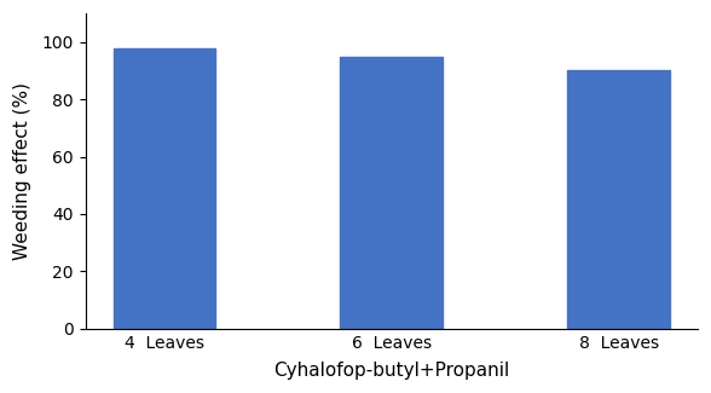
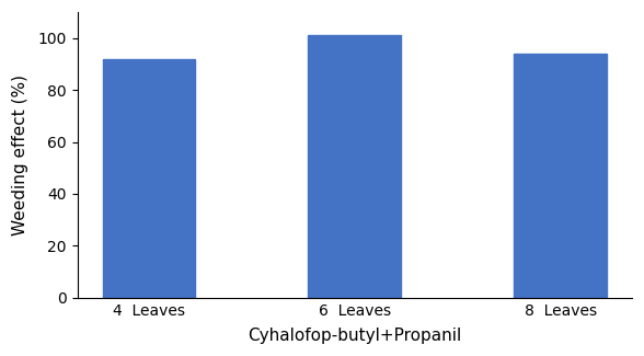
4 Leaves: 98 -> 92
6 Leaves: 95 -> 101
8 Leaves: 90 -> 94
